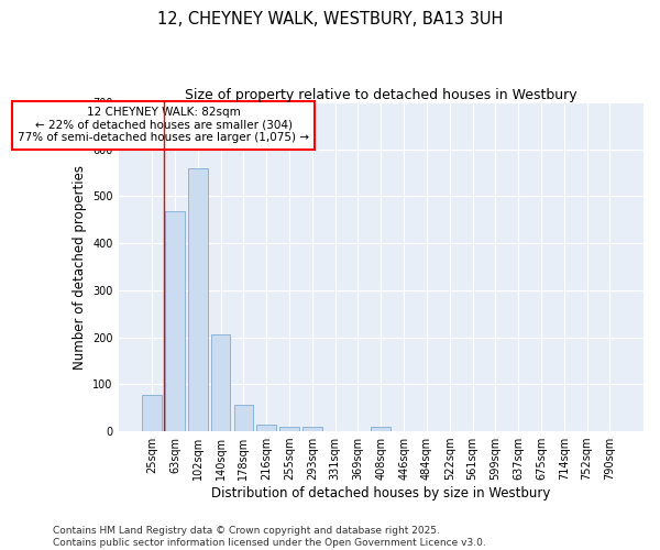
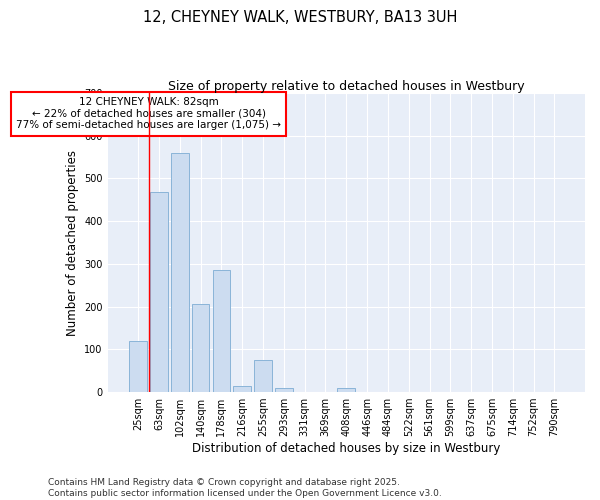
25sqm: 78 -> 120
178sqm: 57 -> 285
255sqm: 9 -> 75
